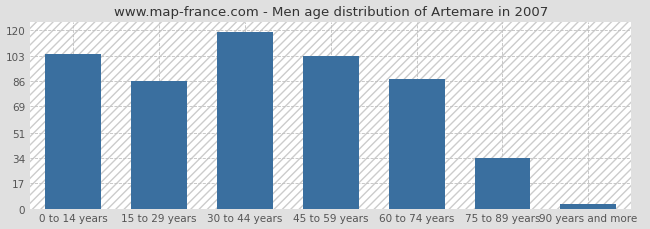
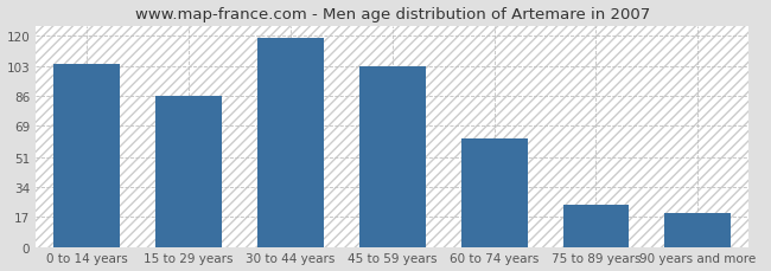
60 to 74 years: 87 -> 62
75 to 89 years: 34 -> 24
90 years and more: 3 -> 19
